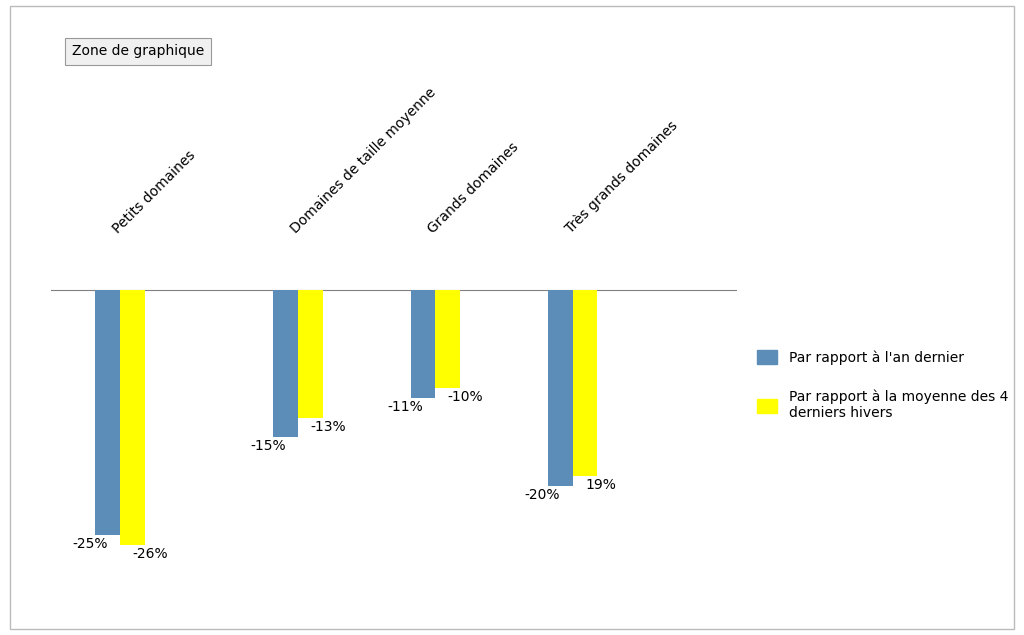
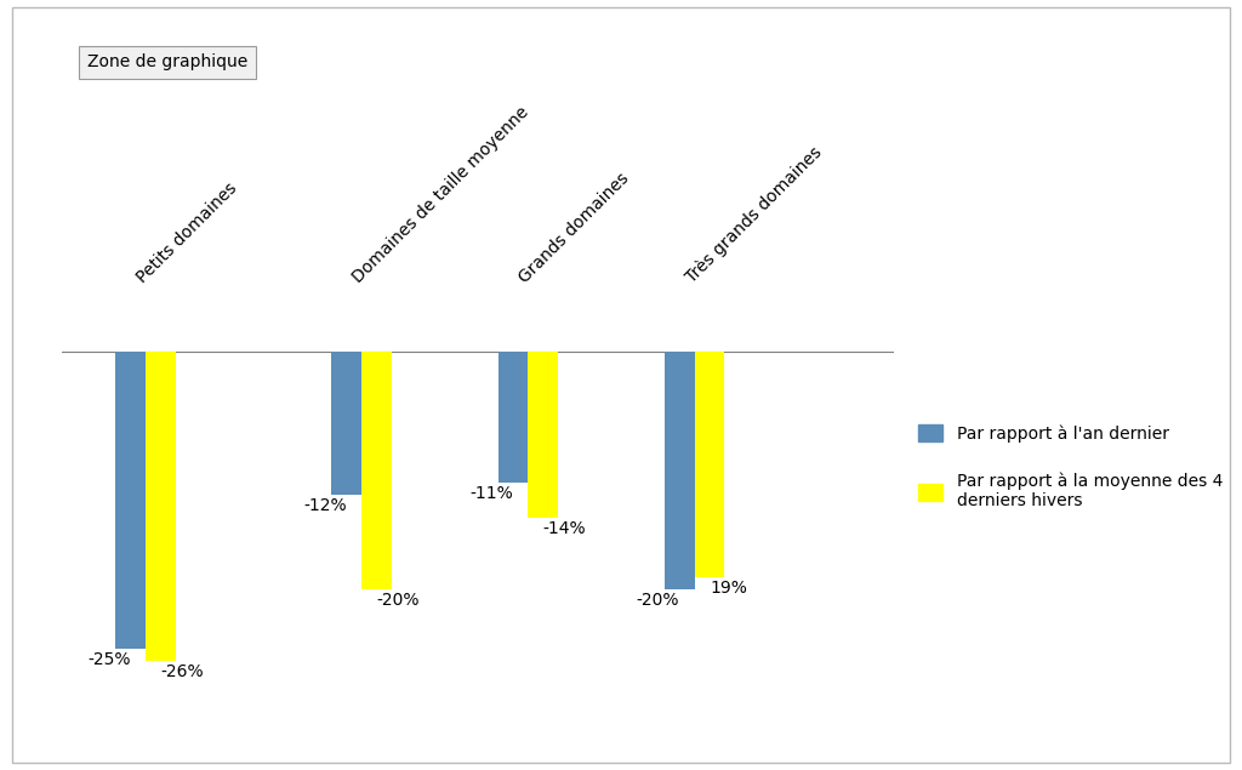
Par rapport à l'an dernier/Domaines de taille moyenne: -15% -> -12%
Par rapport à la moyenne des 4 derniers hivers/Domaines de taille moyenne: -13% -> -20%
Par rapport à la moyenne des 4 derniers hivers/Grands domaines: -10% -> -14%
